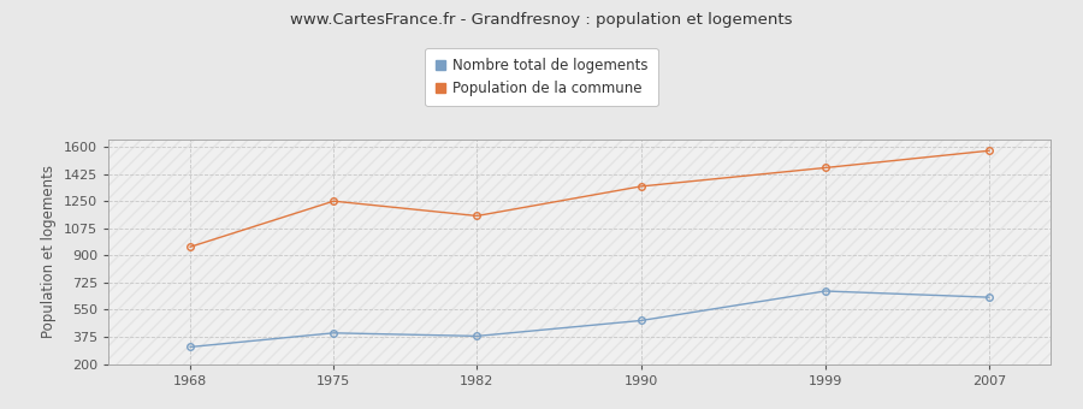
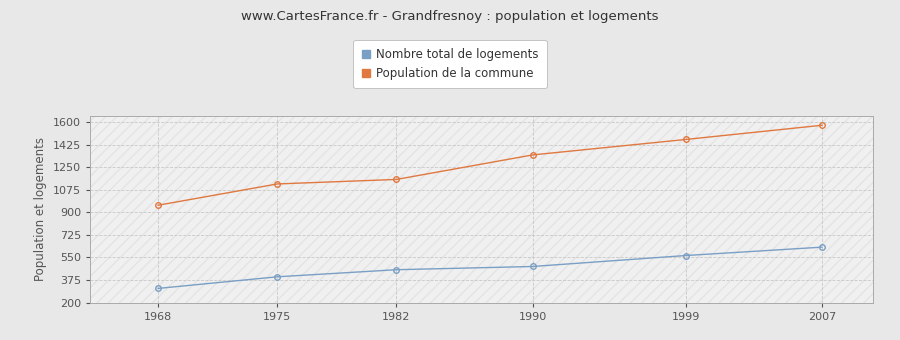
Population de la commune/1975: 1250 -> 1120
Nombre total de logements/1982: 380 -> 460
Nombre total de logements/1999: 670 -> 560
